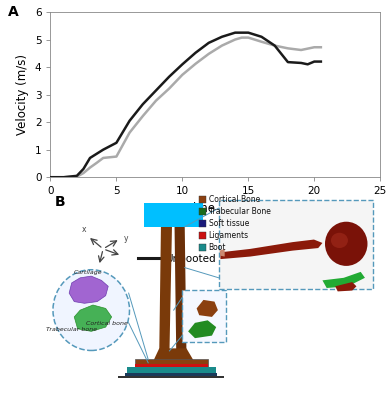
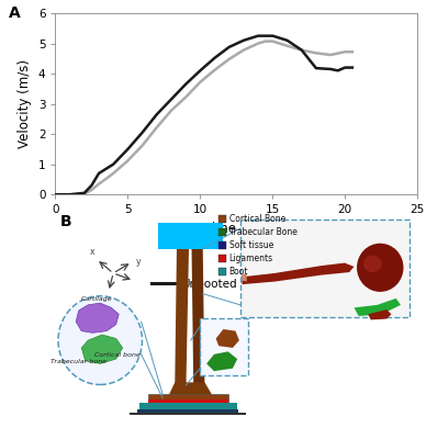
Unbooted/5: 1.25 -> 1.50
Booted/5: 0.75 -> 1.12
